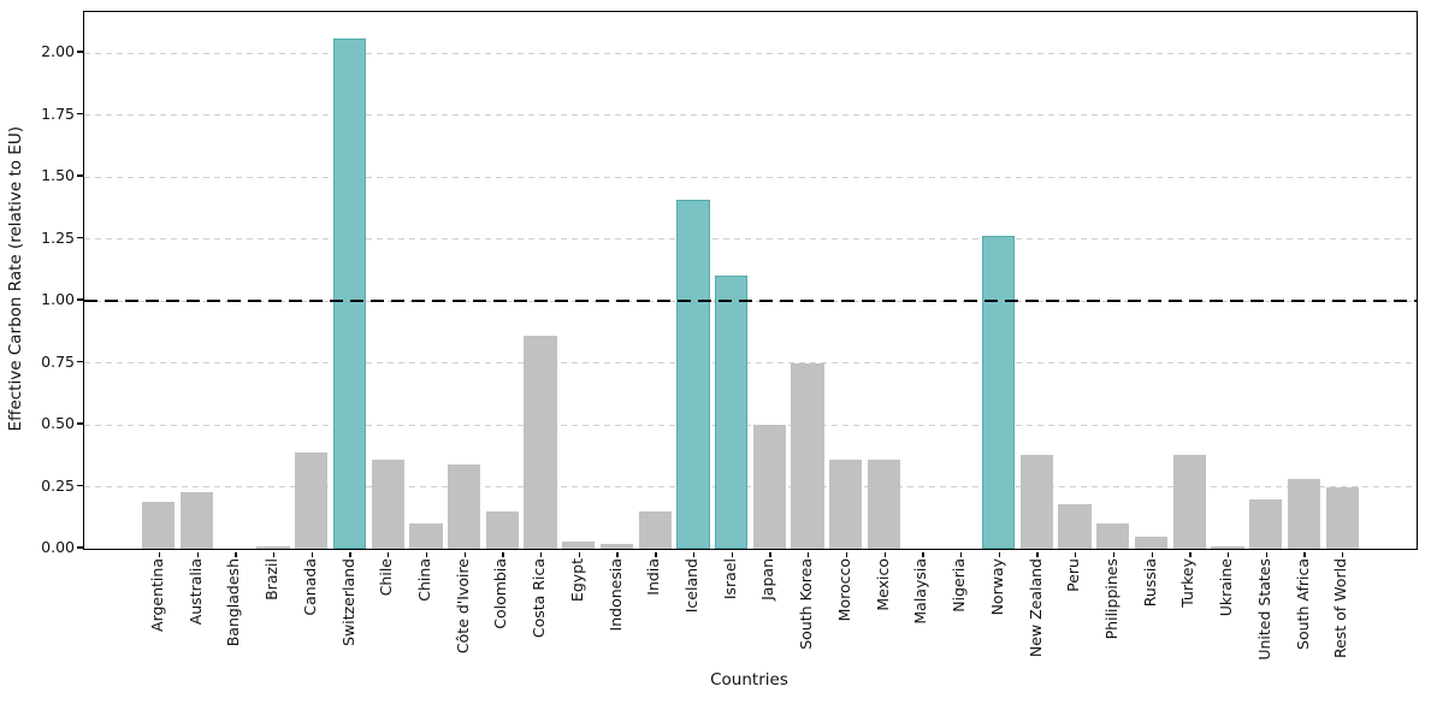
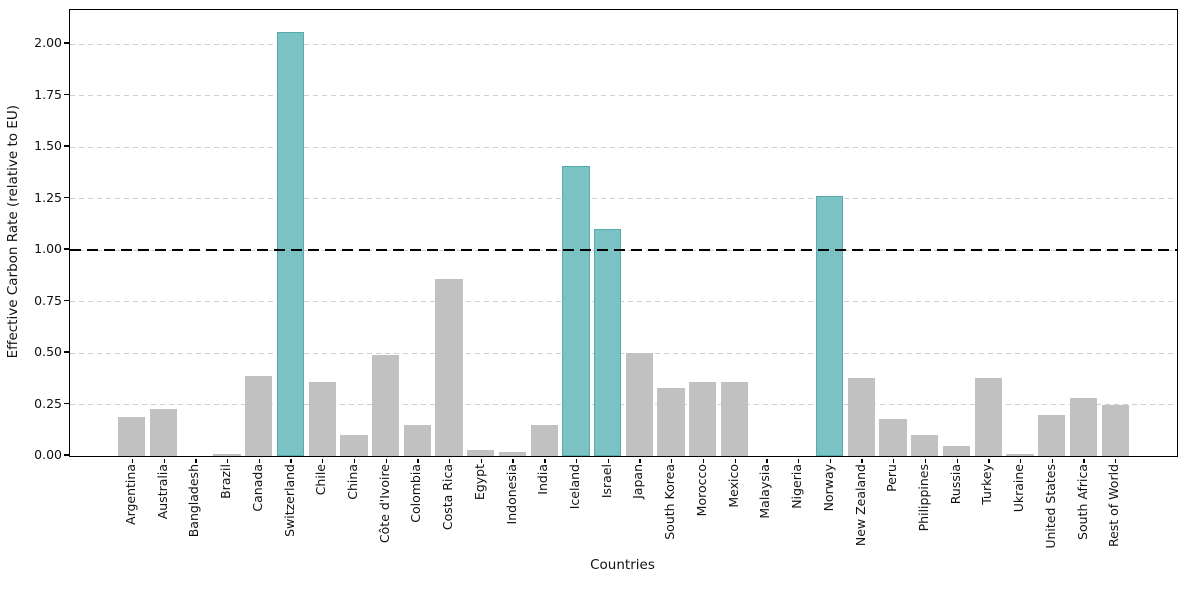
Côte d'Ivoire: 0.34 -> 0.49
South Korea: 0.75 -> 0.33
